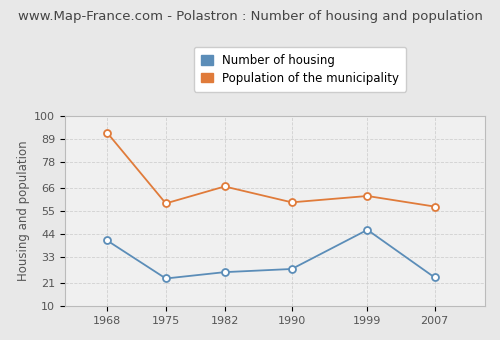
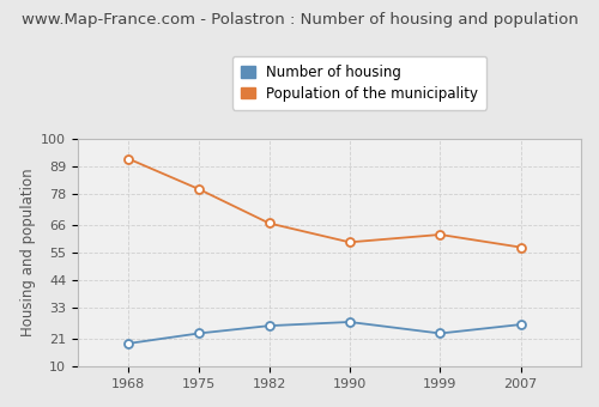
Number of housing/1968: 41.0 -> 19.0
Population of the municipality/1975: 58.5 -> 80.0
Number of housing/1999: 46.0 -> 23.0
Number of housing/2007: 23.5 -> 26.5
